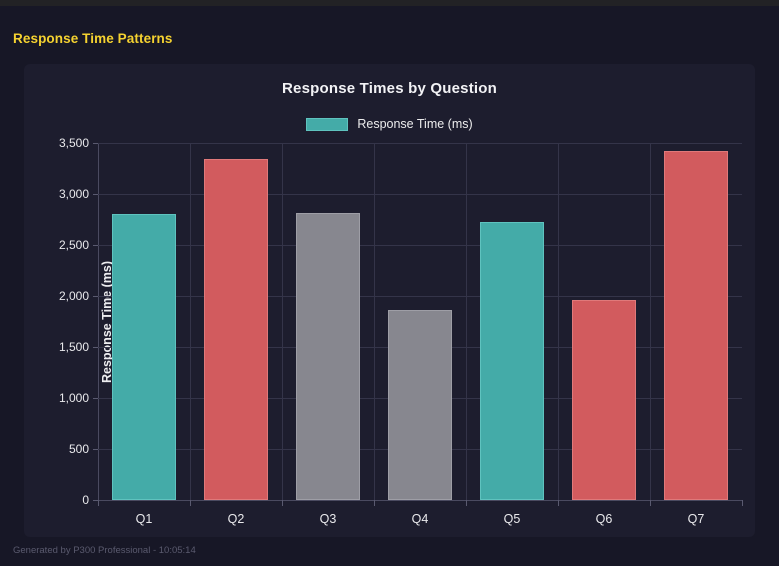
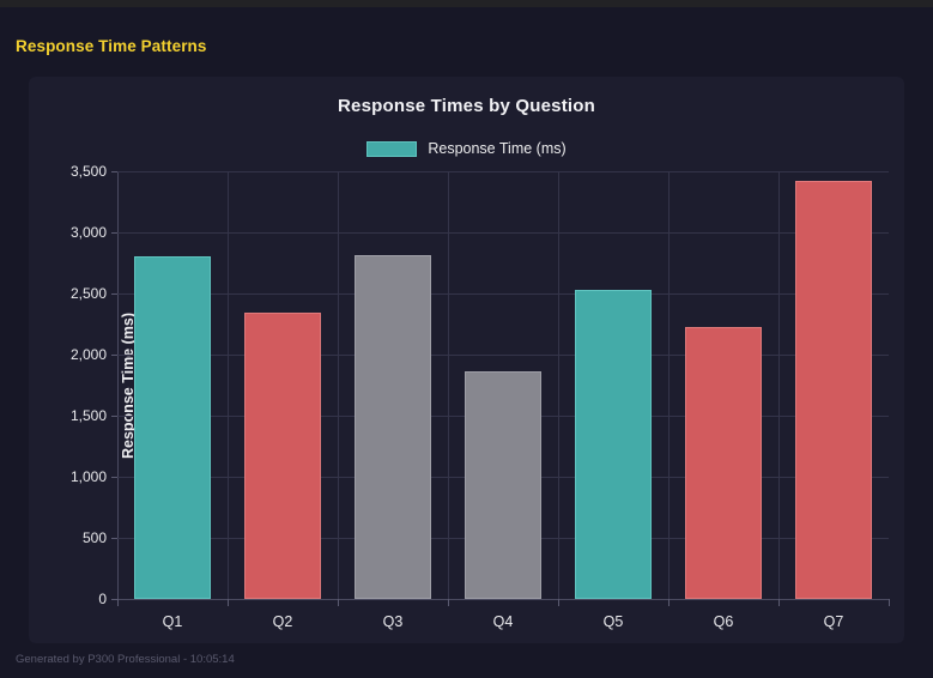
Q2: 3340 -> 2340
Q5: 2730 -> 2530
Q6: 1960 -> 2230
